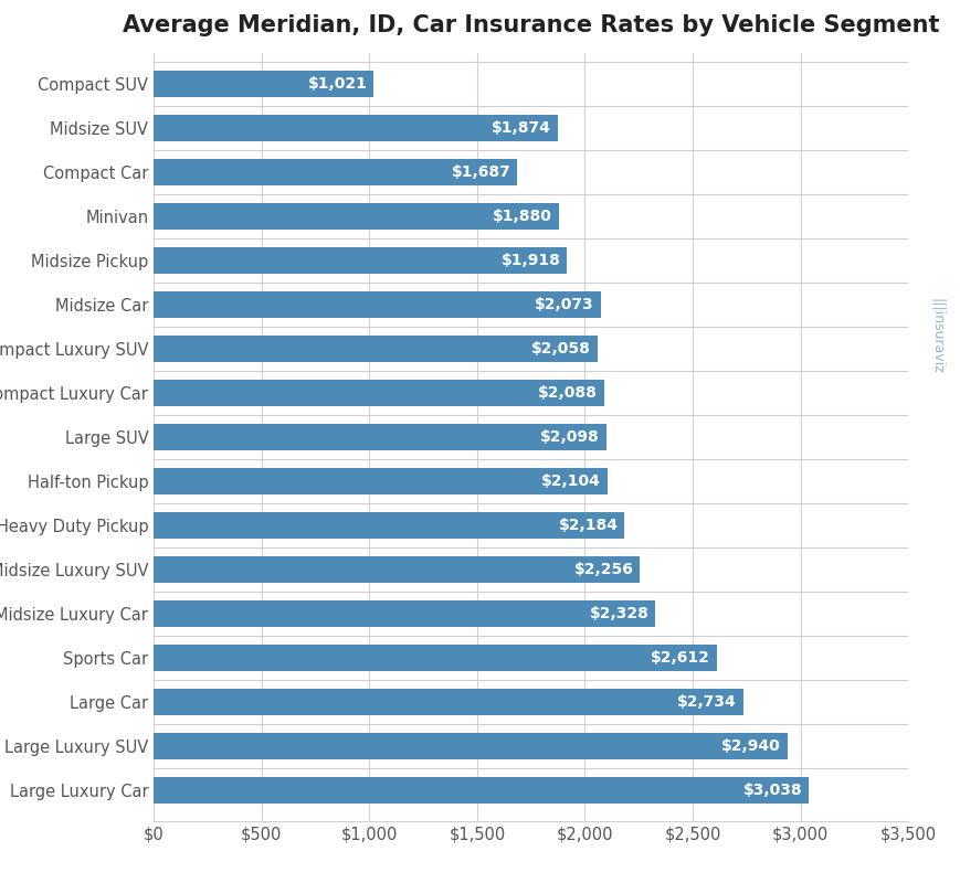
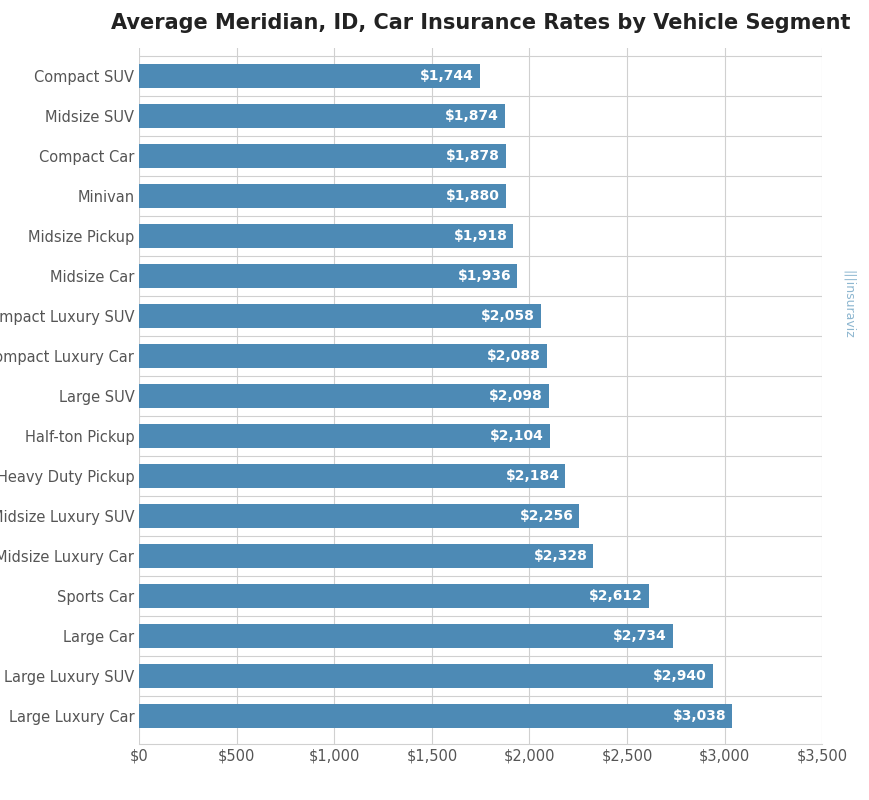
Compact SUV: $1,021 -> $1,744
Compact Car: $1,687 -> $1,878
Midsize Car: $2,073 -> $1,936
